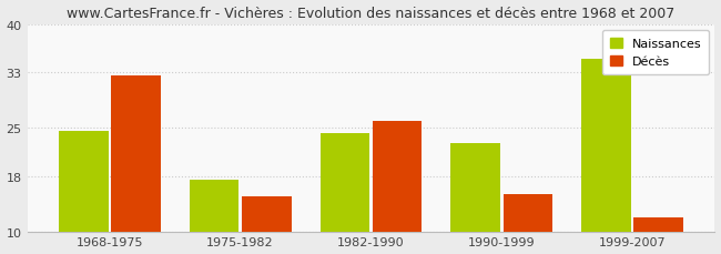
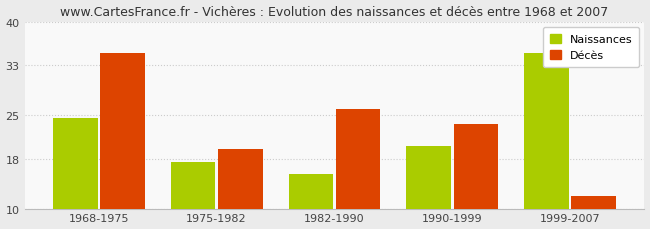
Décès/1968-1975: 32.6 -> 35.0
Décès/1975-1982: 15.0 -> 19.5
Naissances/1982-1990: 24.2 -> 15.5
Naissances/1990-1999: 22.8 -> 20.0
Décès/1990-1999: 15.4 -> 23.5
